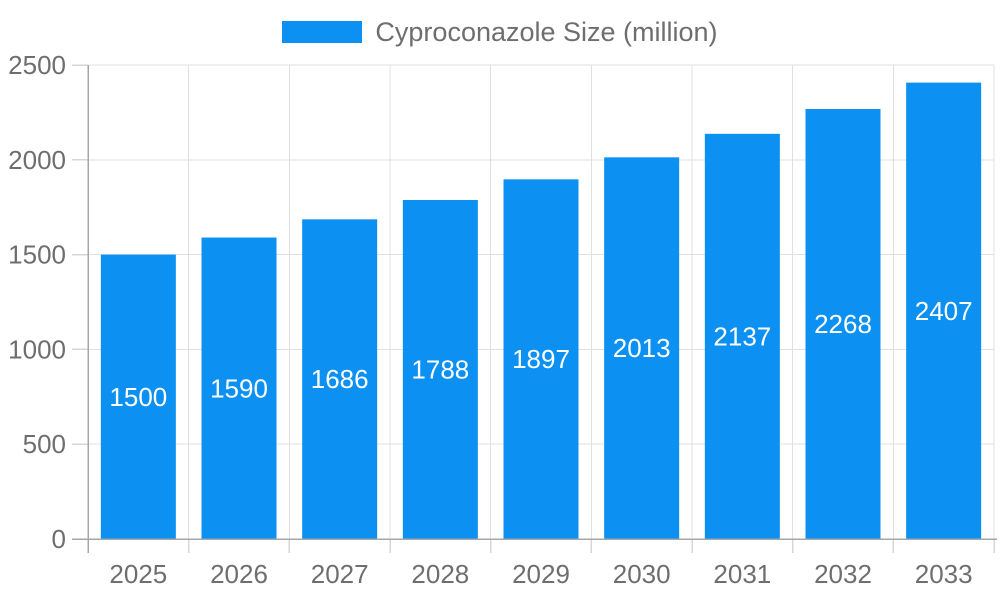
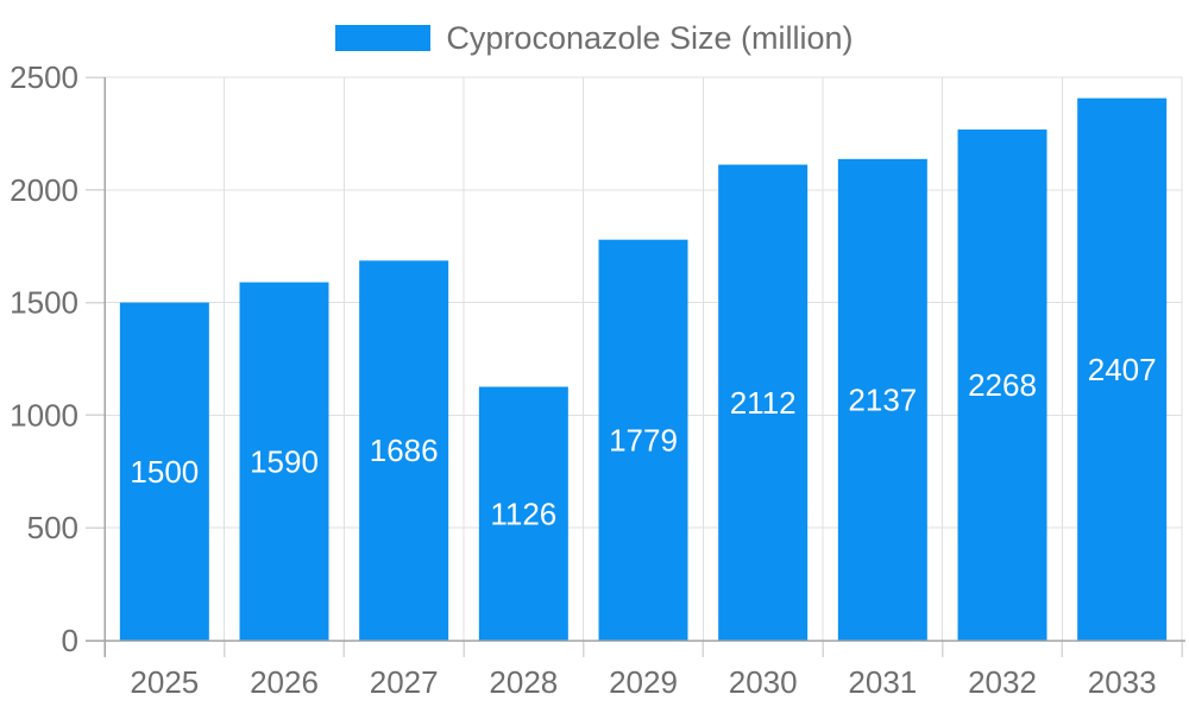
2028: 1788 -> 1126
2029: 1897 -> 1779
2030: 2013 -> 2112
